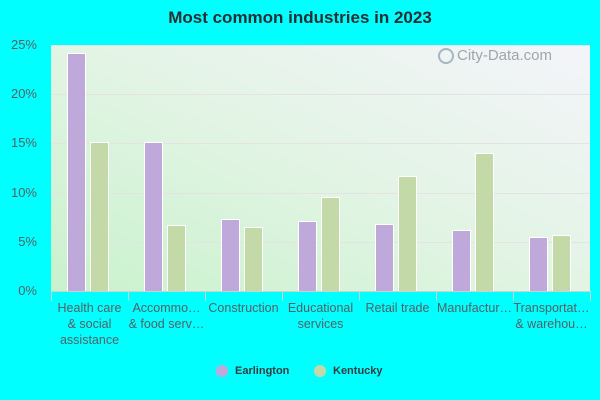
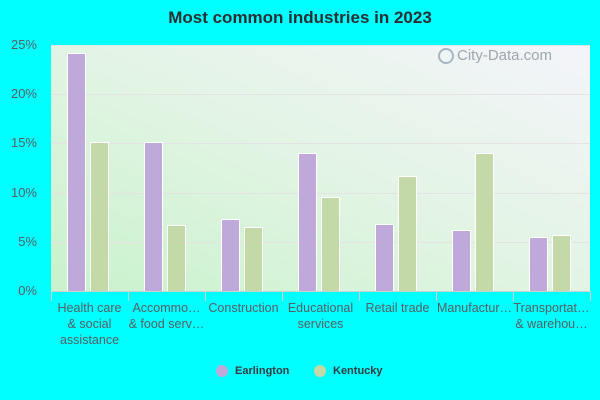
Earlington/Educational services: 7% -> 14%
